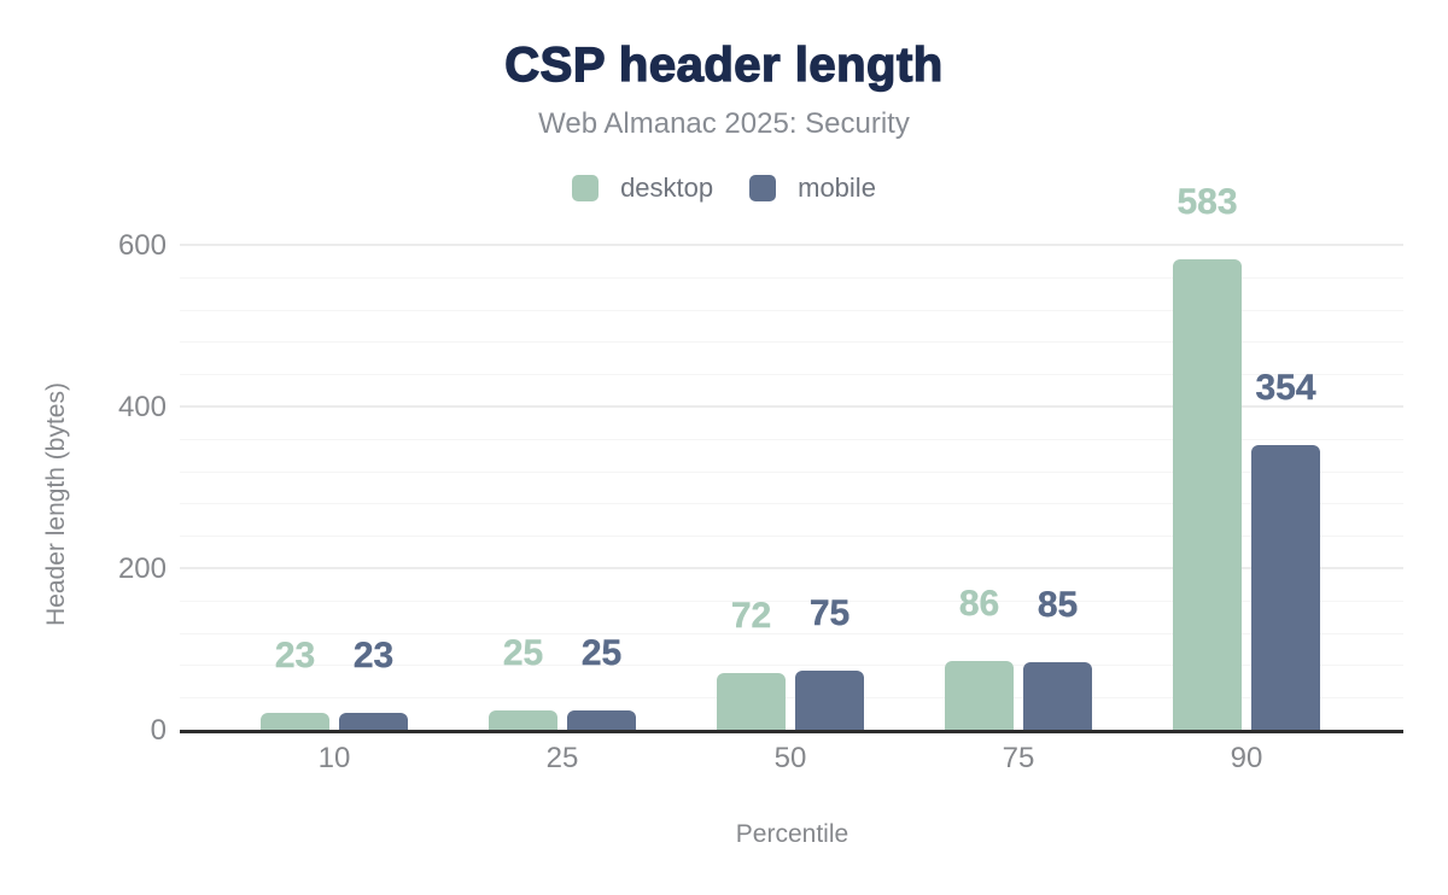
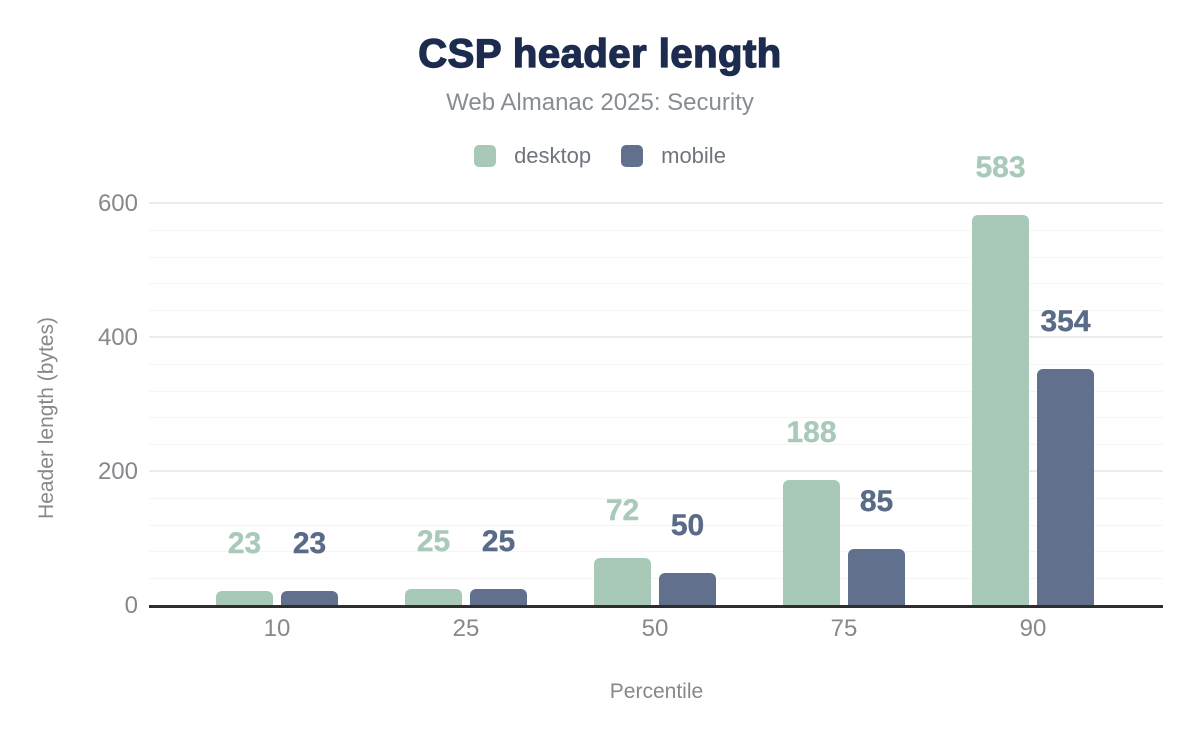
mobile/50: 75 -> 50
desktop/75: 86 -> 188
